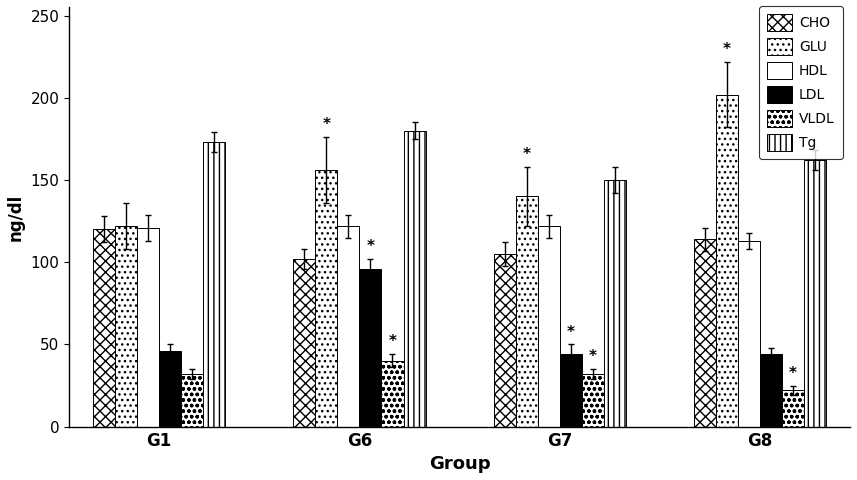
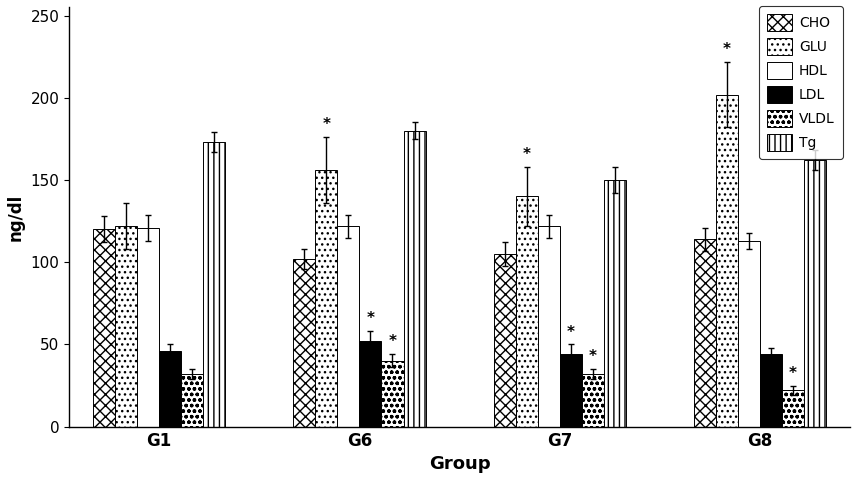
LDL/G6: 96 -> 52
